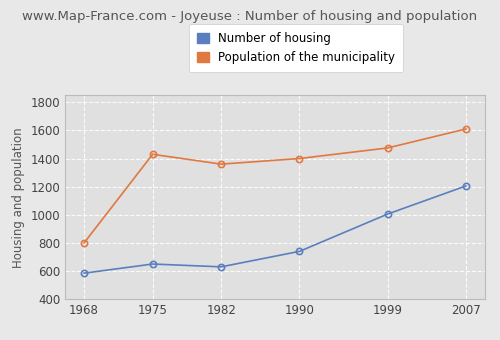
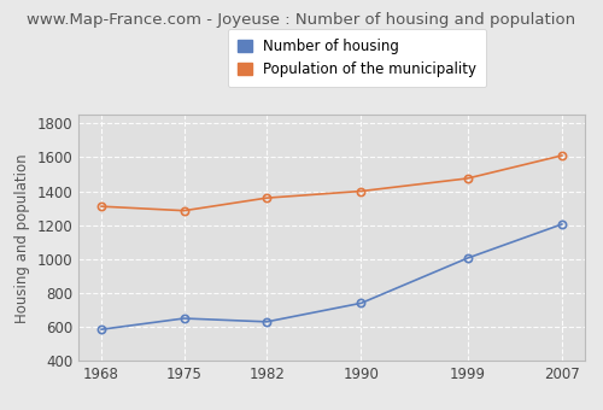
Population of the municipality/1968: 800 -> 1310
Population of the municipality/1975: 1430 -> 1280
